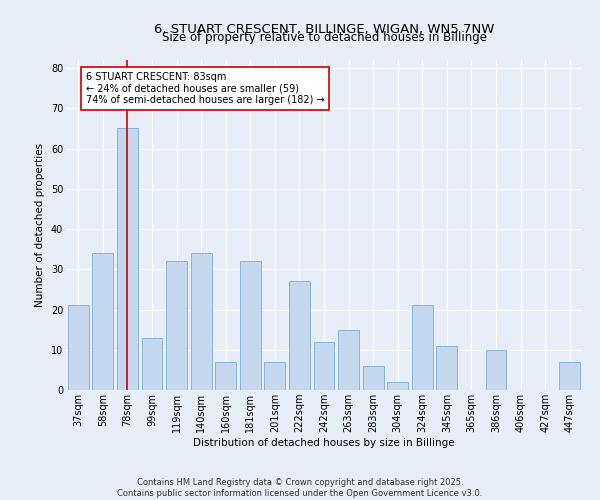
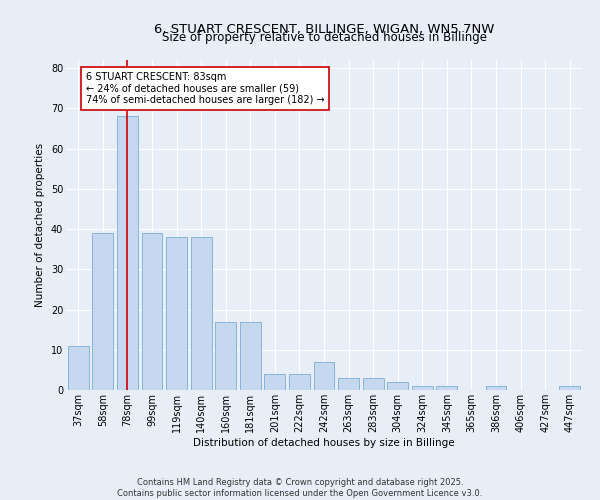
37sqm: 21 -> 11
58sqm: 34 -> 39
78sqm: 65 -> 68
99sqm: 13 -> 39
119sqm: 32 -> 38
140sqm: 34 -> 38
160sqm: 7 -> 17
181sqm: 32 -> 17
201sqm: 7 -> 4
222sqm: 27 -> 4
242sqm: 12 -> 7
263sqm: 15 -> 3
283sqm: 6 -> 3
324sqm: 21 -> 1
345sqm: 11 -> 1
386sqm: 10 -> 1
447sqm: 7 -> 1
